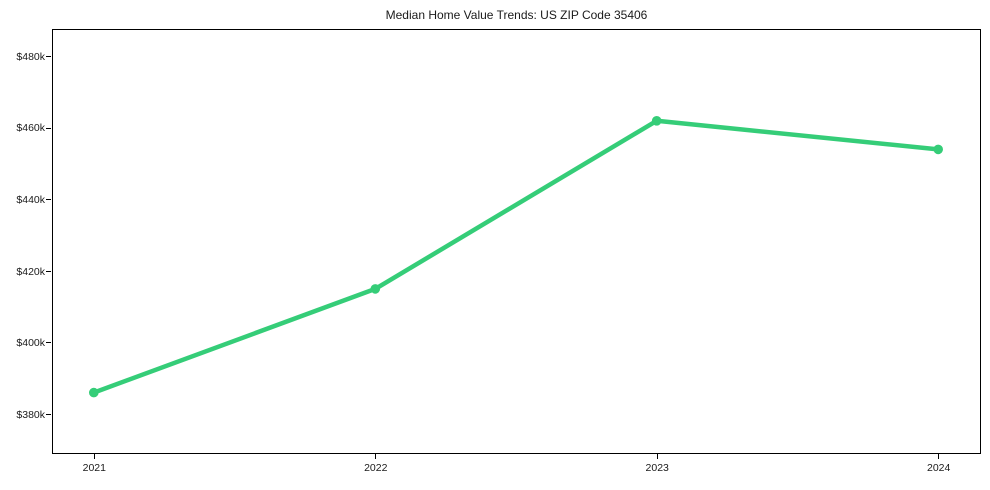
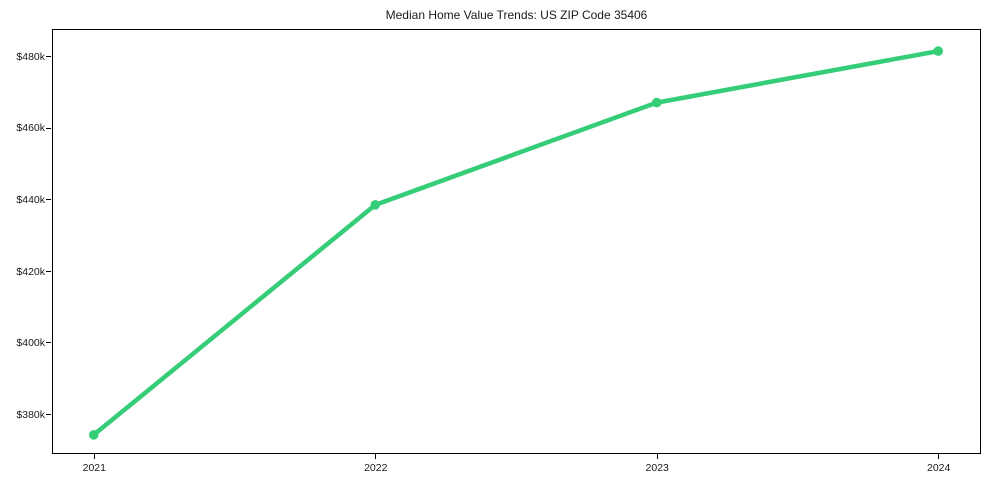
2021: $386k -> $374k
2022: $415k -> $438k
2023: $462k -> $467k
2024: $454k -> $482k
